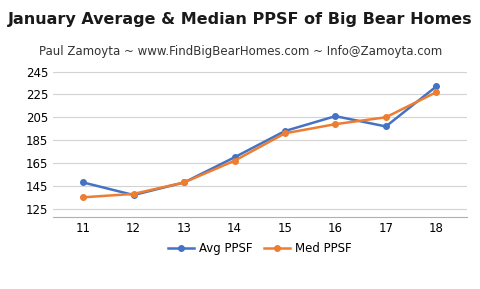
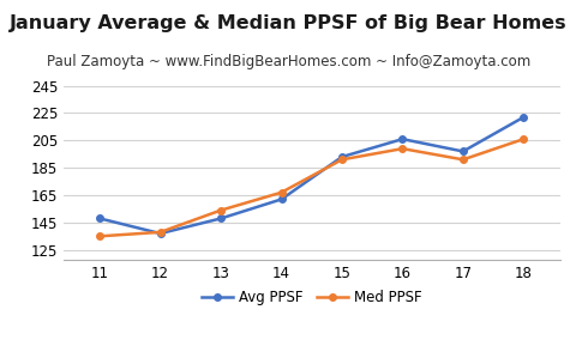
Med PPSF/13: 148 -> 154
Avg PPSF/14: 170 -> 162
Med PPSF/17: 205 -> 191
Avg PPSF/18: 232 -> 222
Med PPSF/18: 227 -> 206
